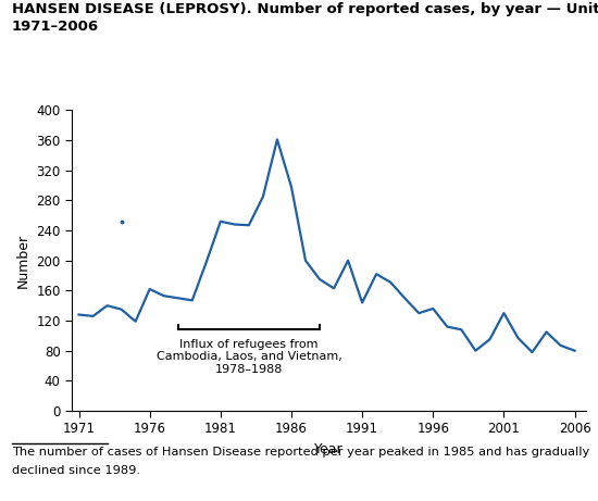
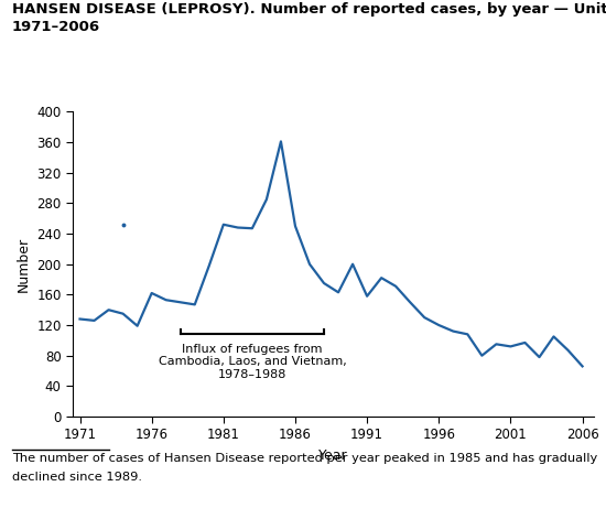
1986: 298 -> 250
1991: 144 -> 158
1996: 136 -> 120
2001: 130 -> 92
2006: 80 -> 66
